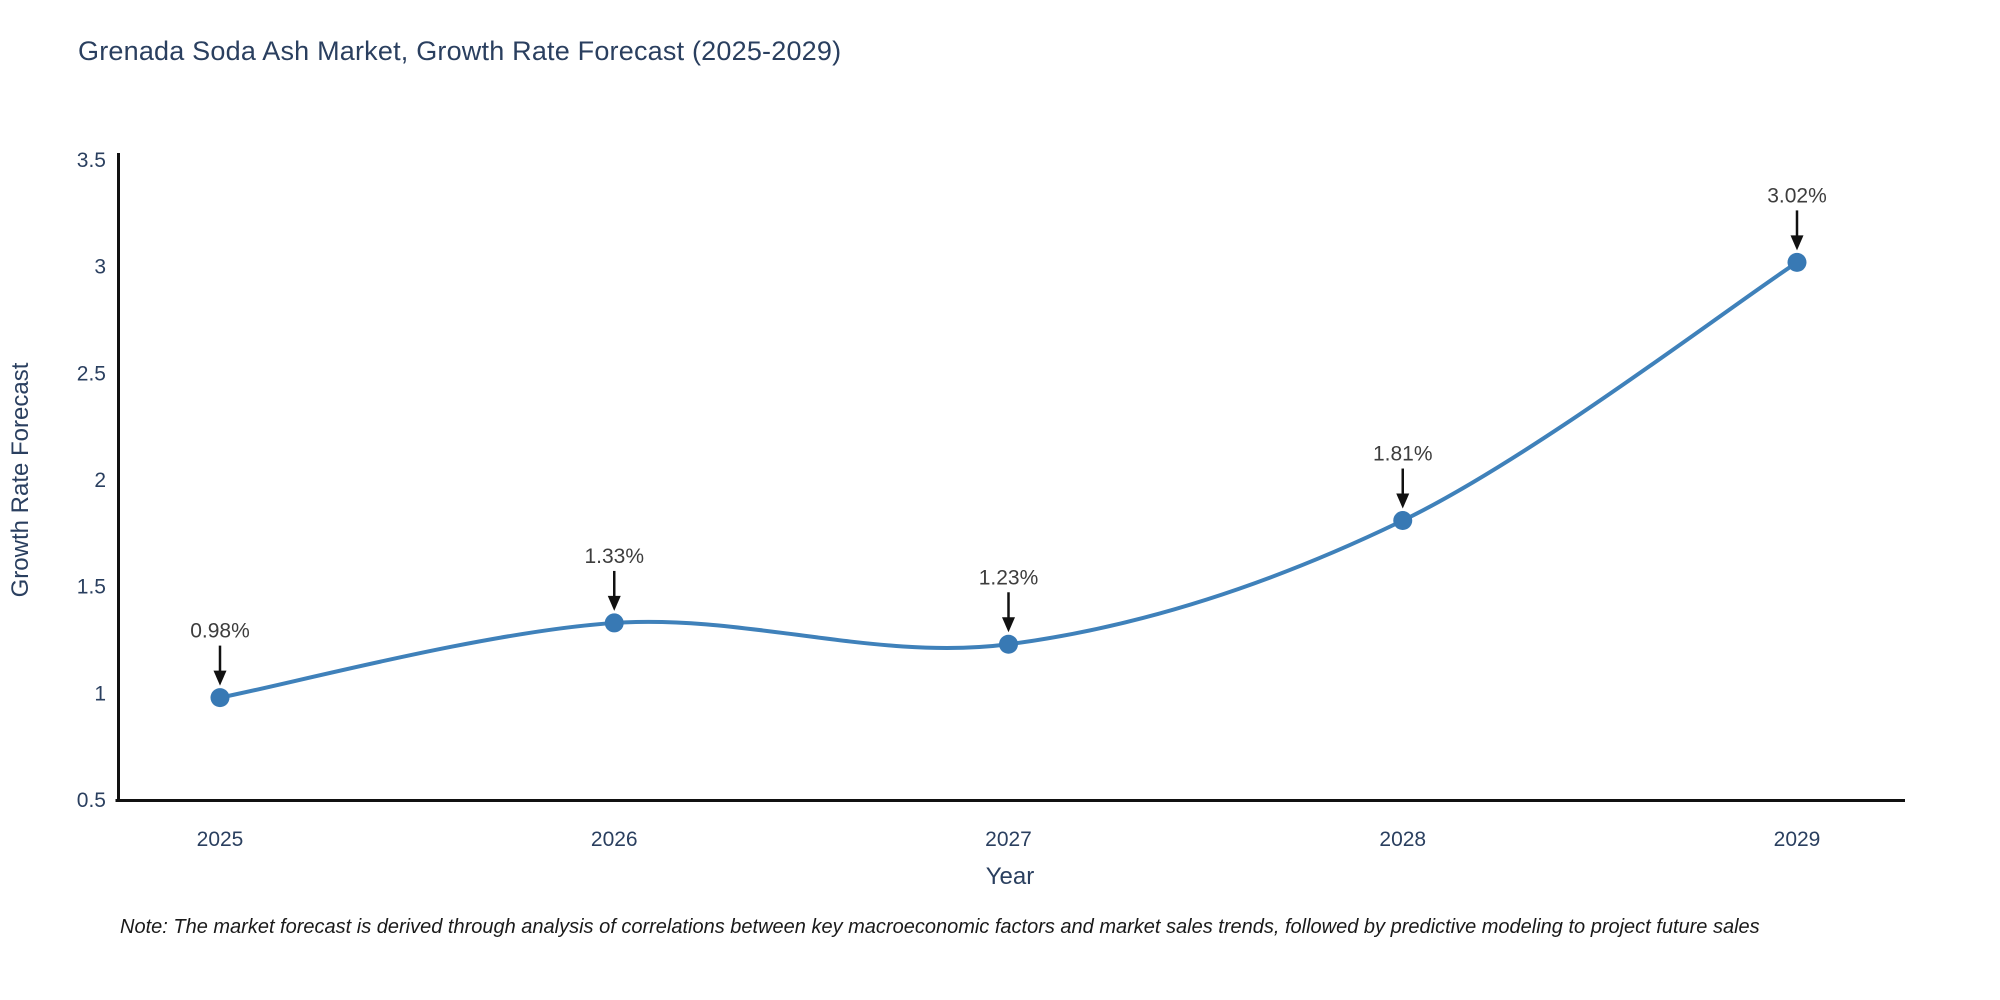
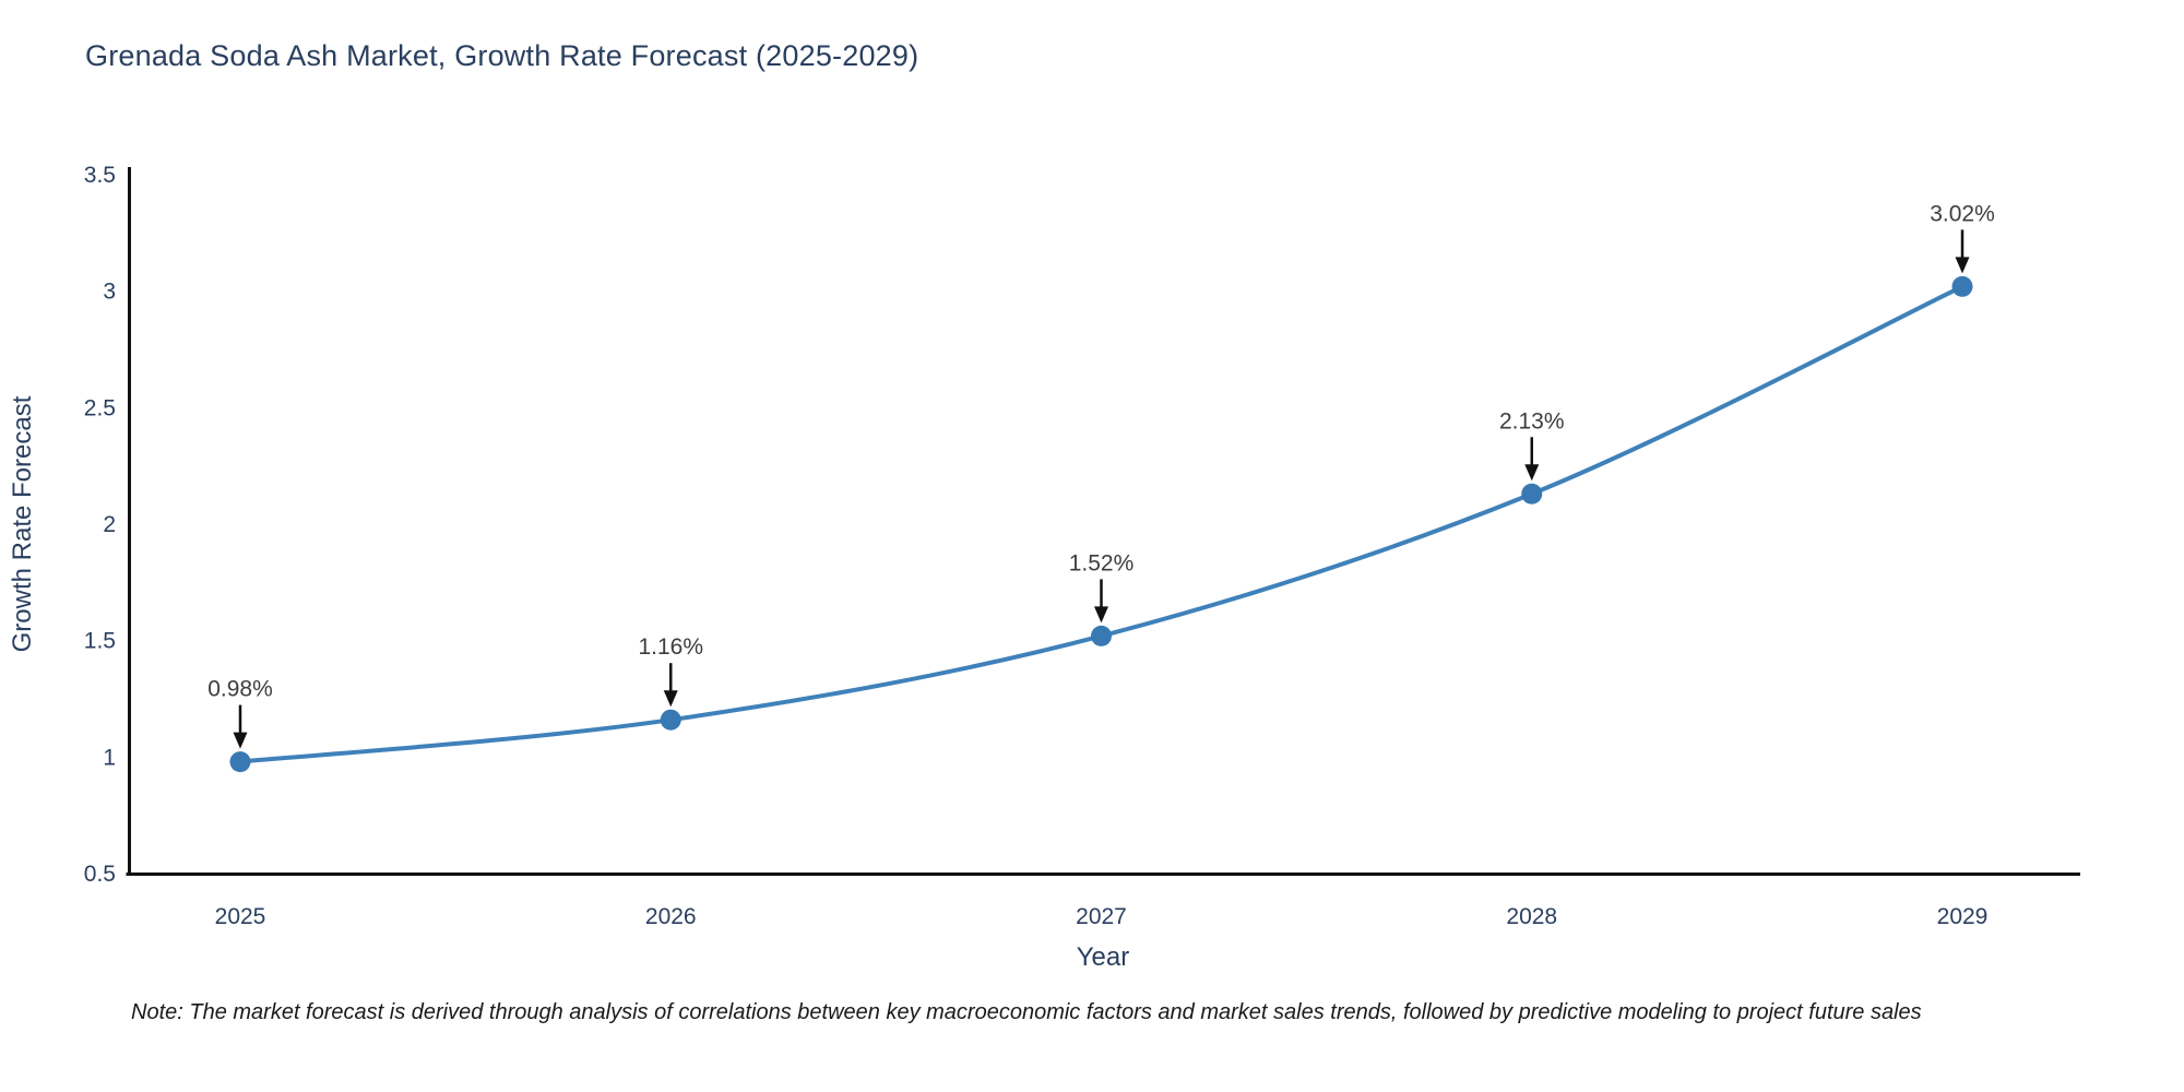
2026: 1.33% -> 1.16%
2027: 1.23% -> 1.52%
2028: 1.81% -> 2.13%
